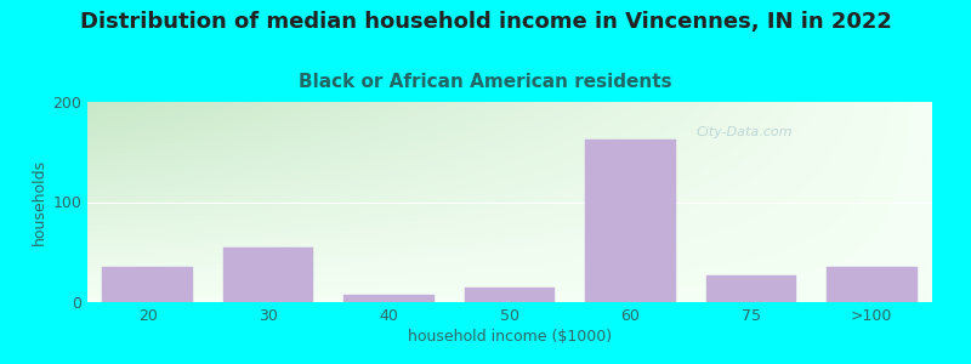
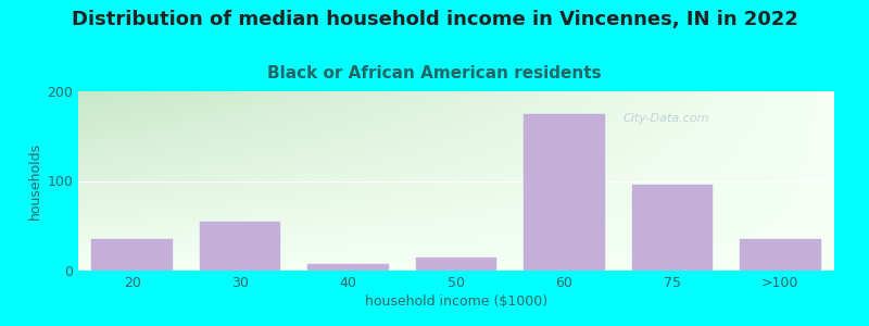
60: 162 -> 174
75: 27 -> 96
